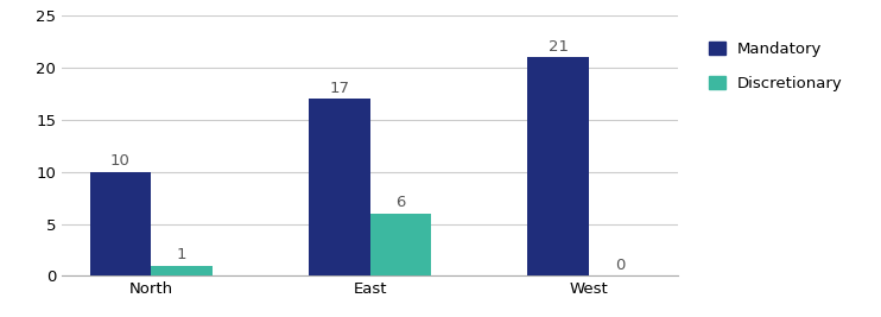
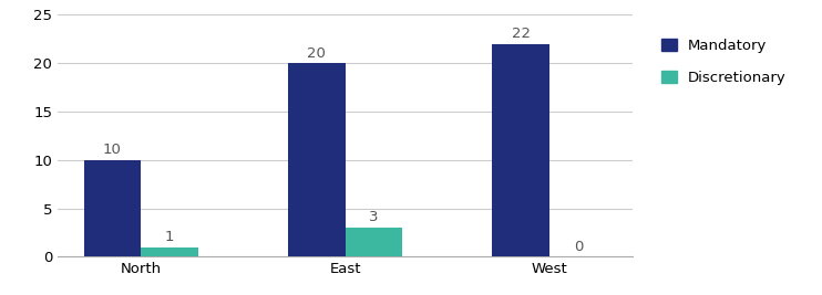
Mandatory/East: 17 -> 20
Discretionary/East: 6 -> 3
Mandatory/West: 21 -> 22
